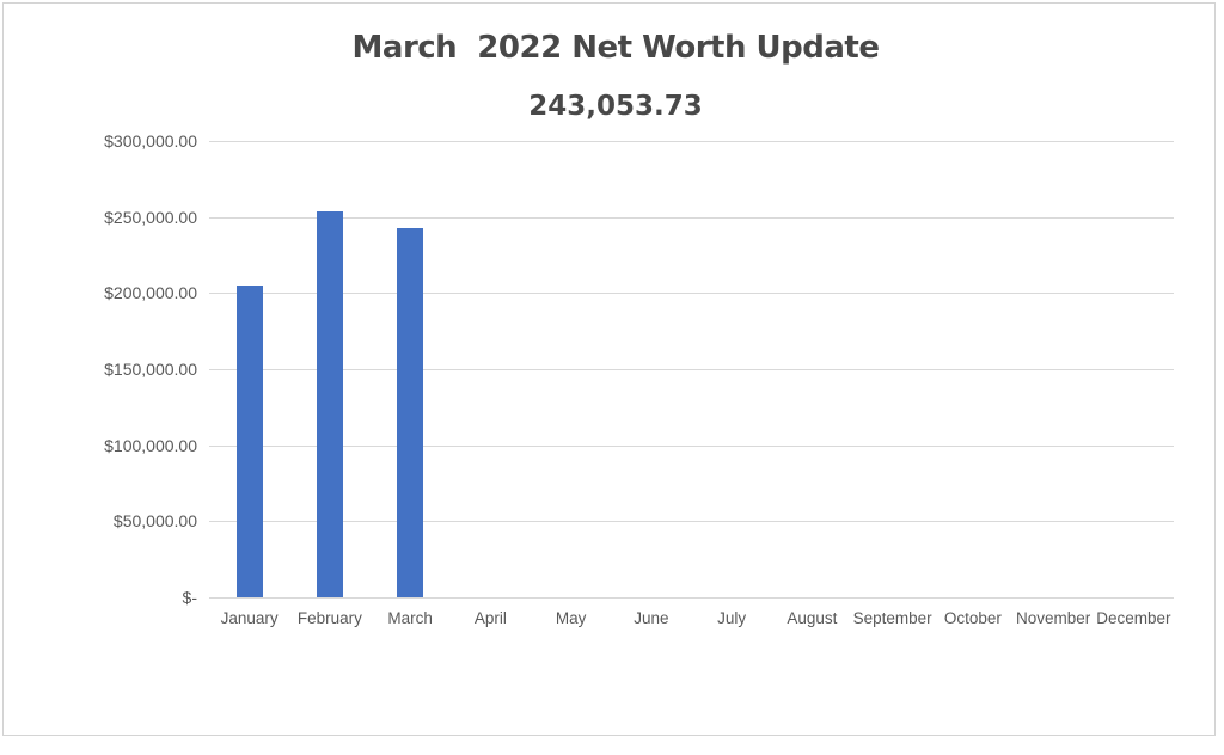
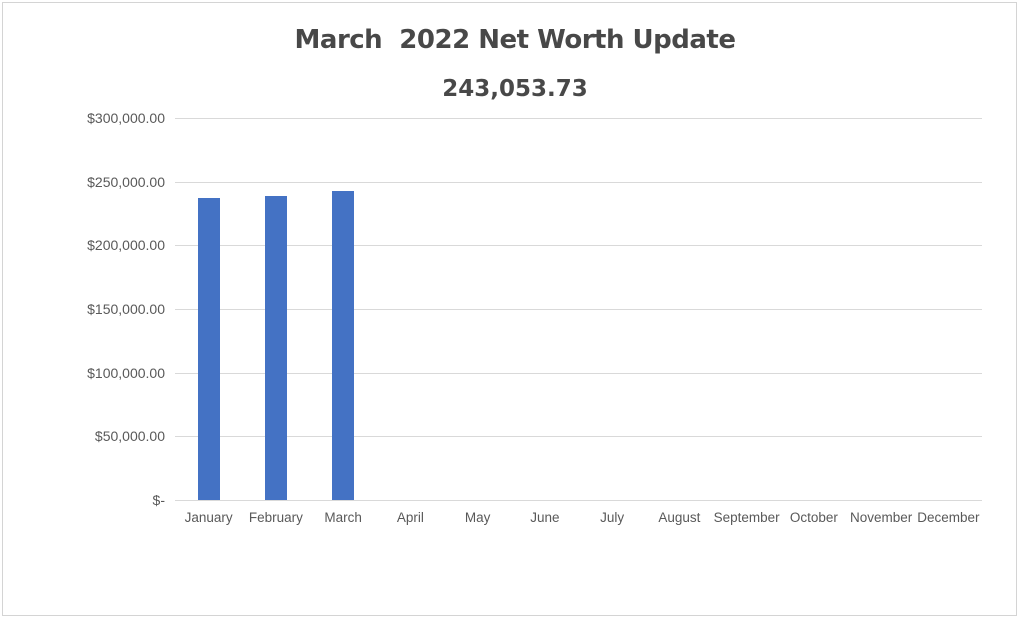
January: $205000 -> $237000
February: $254000 -> $239000
